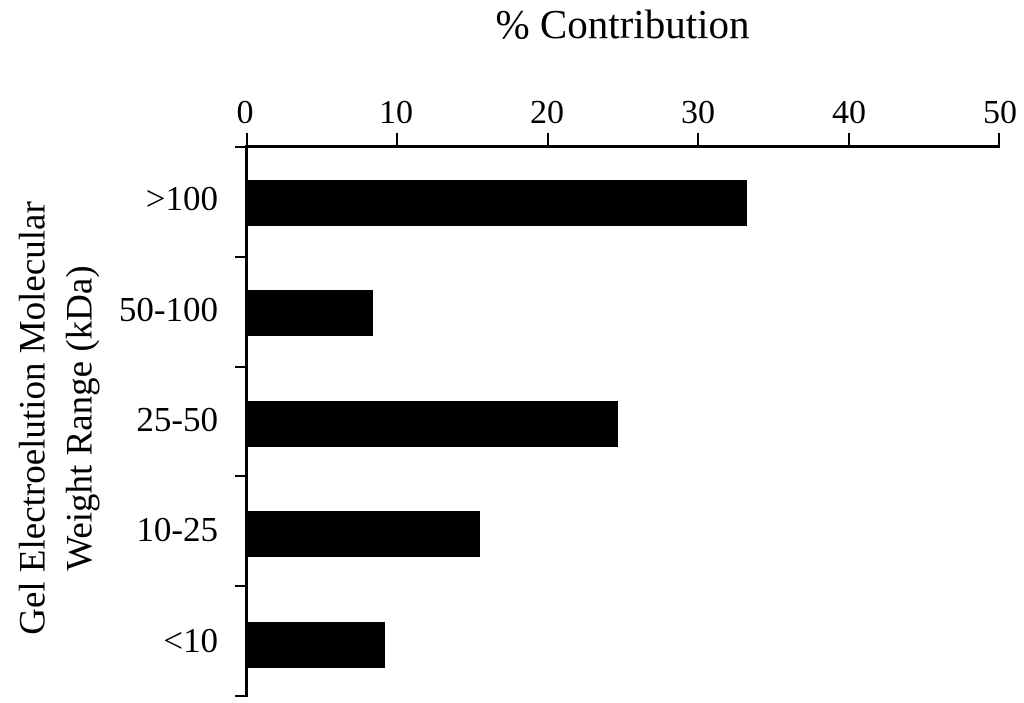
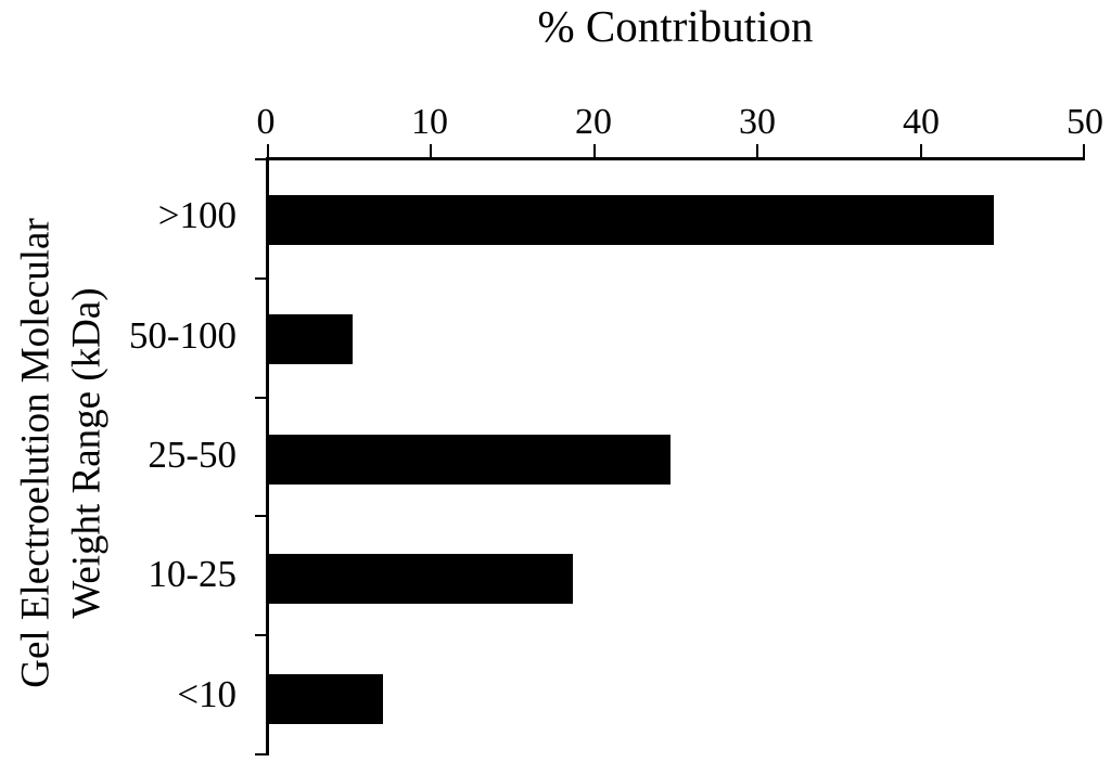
>100: 33.2 -> 44.4
50-100: 8.3 -> 5.1
10-25: 15.4 -> 18.6
<10: 9.1 -> 7.0
